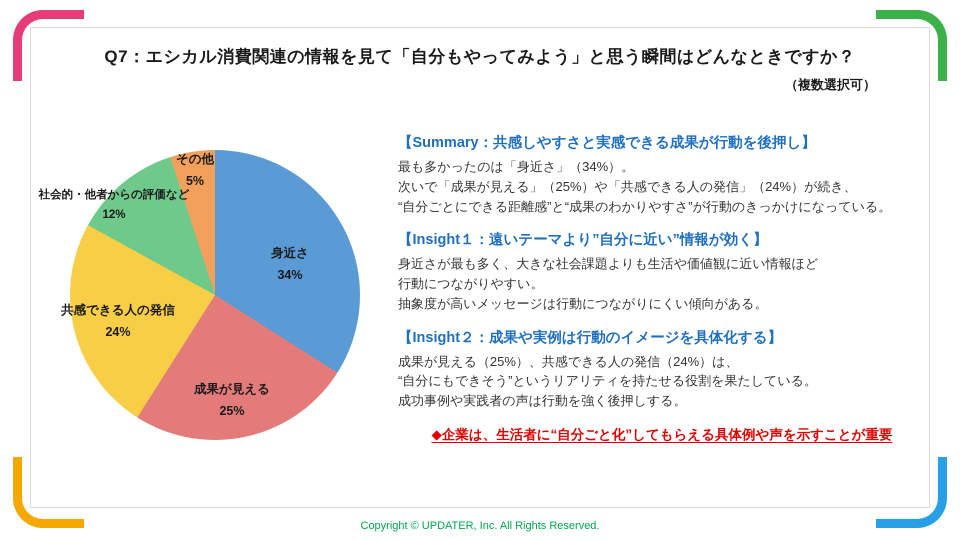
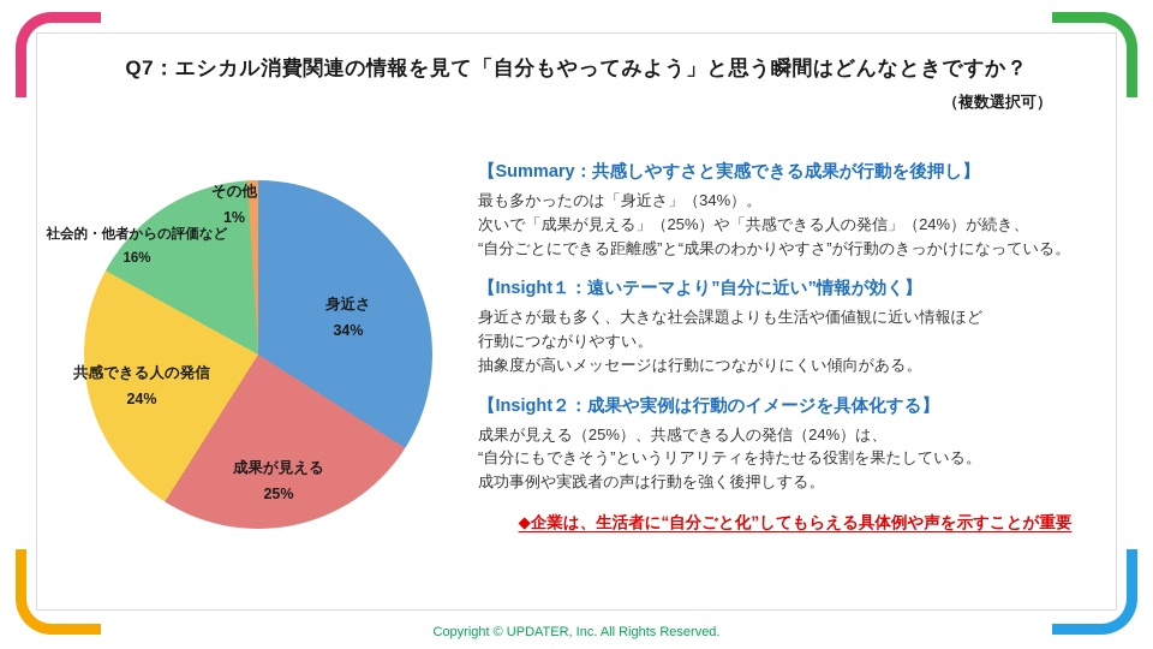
社会的・他者からの評価など: 12% -> 16%
その他: 5% -> 1%
